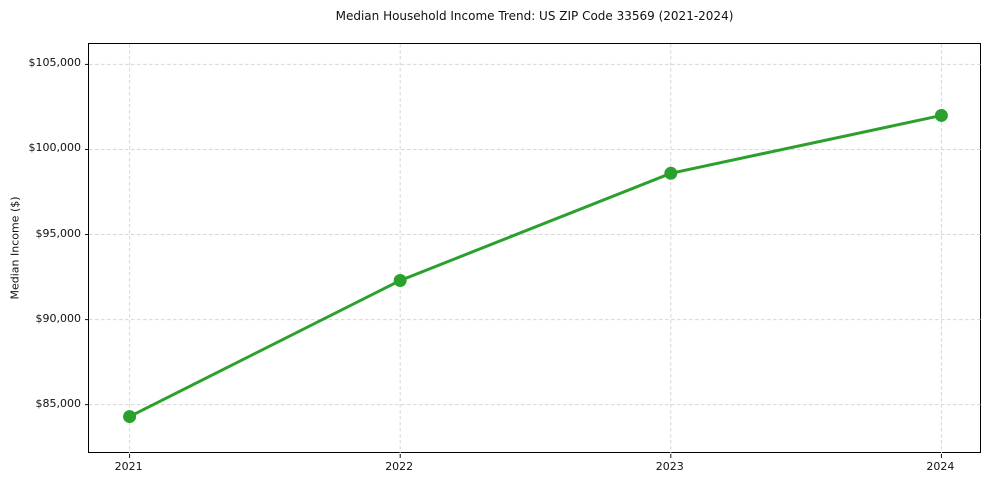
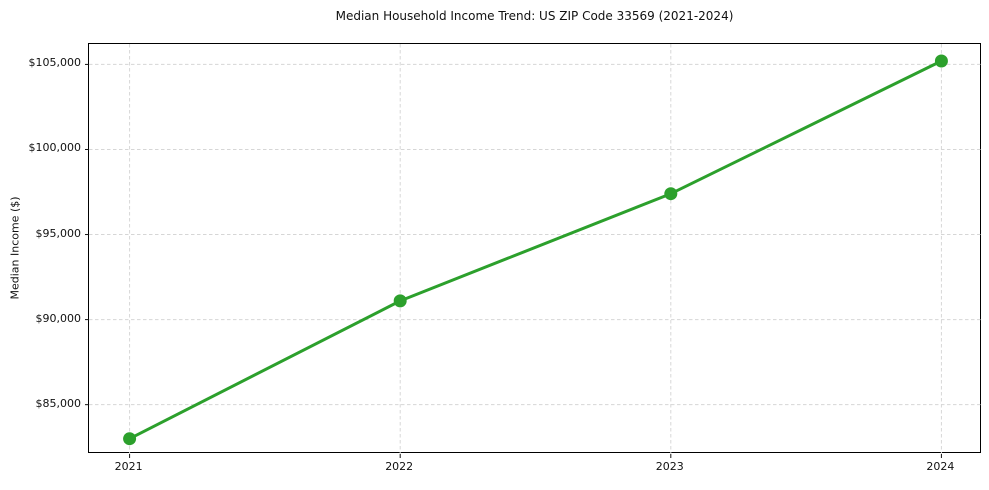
2021: $84300 -> $83000
2022: $92300 -> $91100
2023: $98600 -> $97400
2024: $102000 -> $105200
